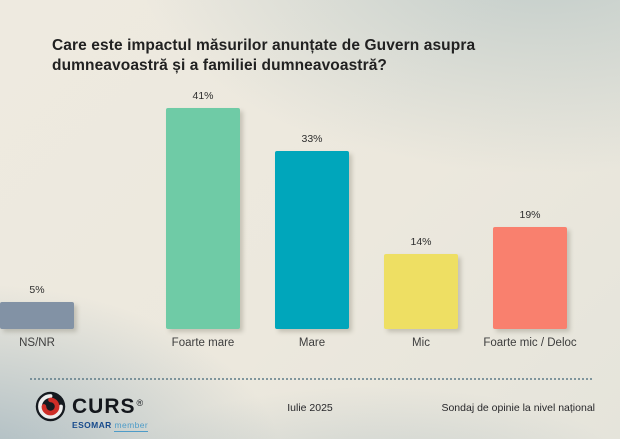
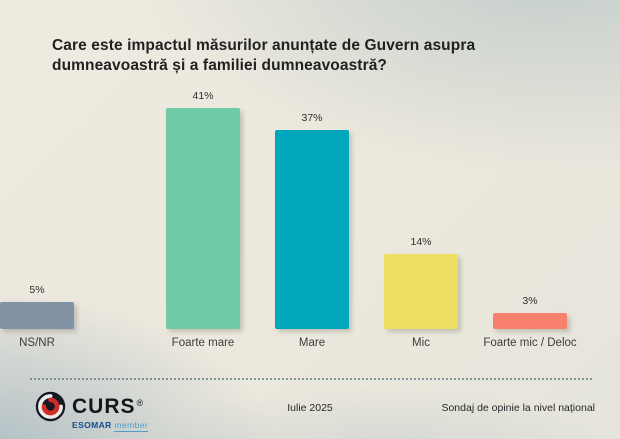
Mare: 33% -> 37%
Foarte mic / Deloc: 19% -> 3%
